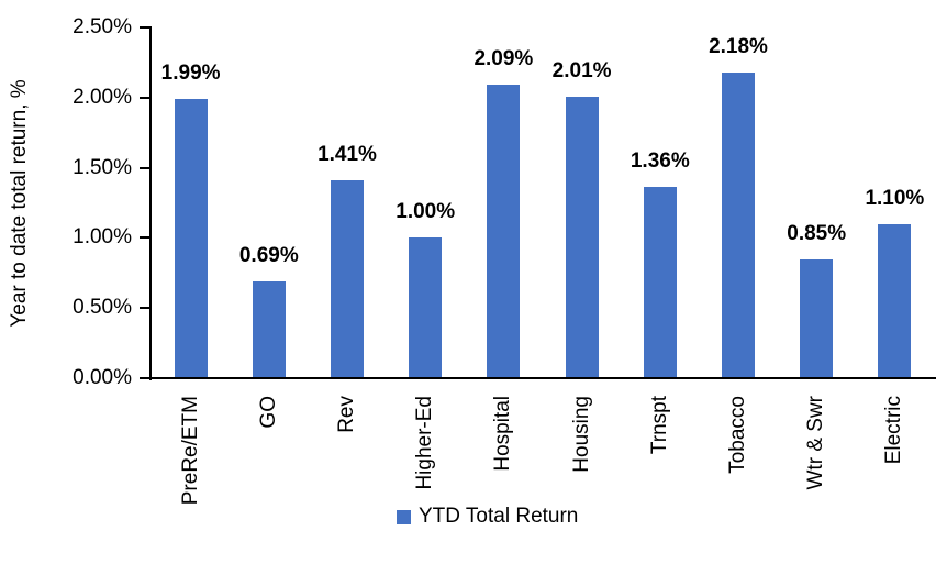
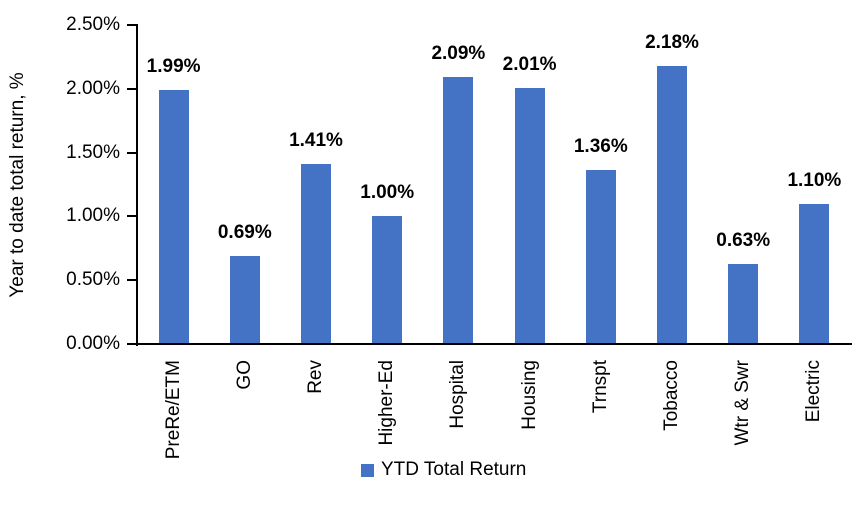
Wtr & Swr: 0.85% -> 0.63%
